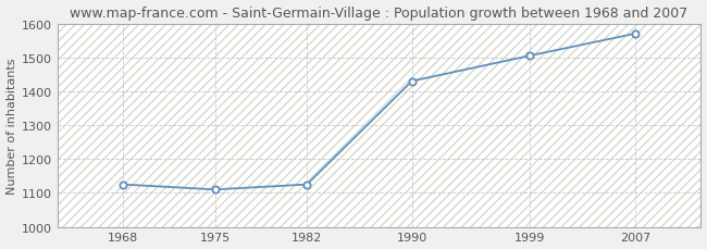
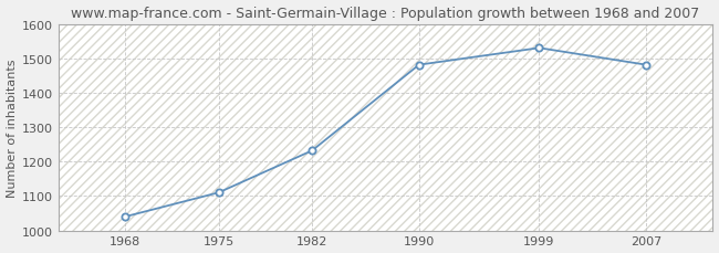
1968: 1125 -> 1040
1982: 1125 -> 1232
1990: 1430 -> 1481
1999: 1505 -> 1530
2007: 1570 -> 1481
